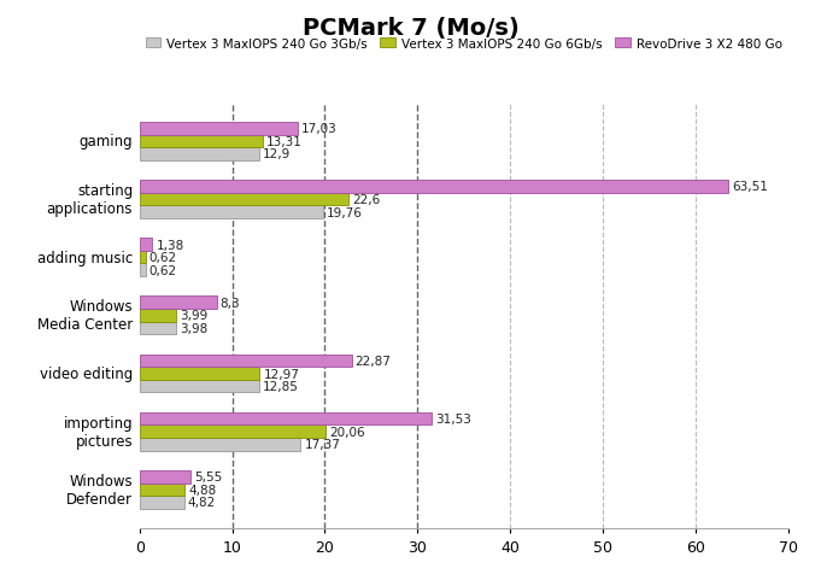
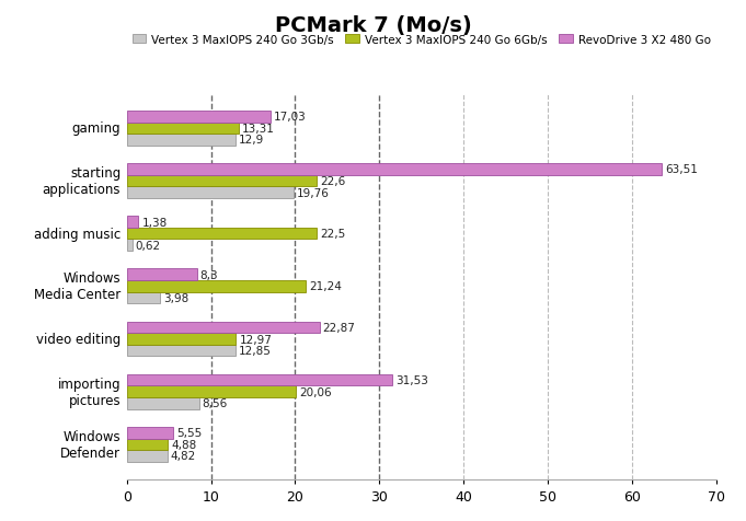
Vertex 3 MaxIOPS 240 Go 6Gb/s/adding music: 0,62 -> 22,5
Vertex 3 MaxIOPS 240 Go 6Gb/s/Windows Media Center: 3,99 -> 21,24
Vertex 3 MaxIOPS 240 Go 3Gb/s/importing pictures: 17,37 -> 8,56
